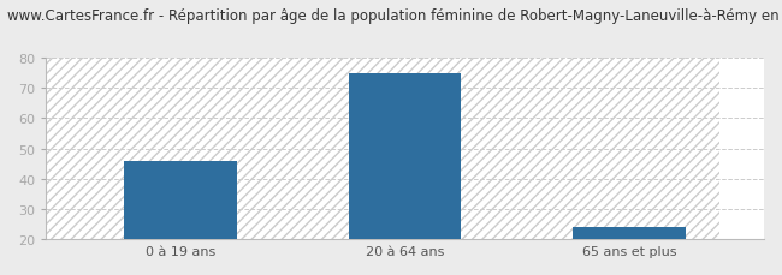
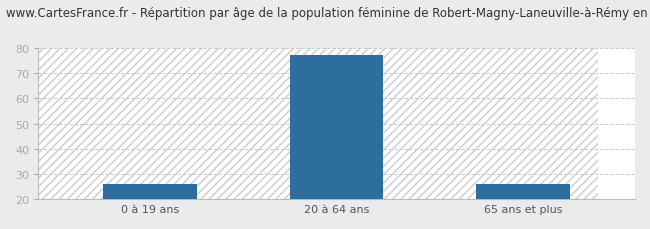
0 à 19 ans: 46 -> 26
20 à 64 ans: 75 -> 77
65 ans et plus: 24 -> 26
